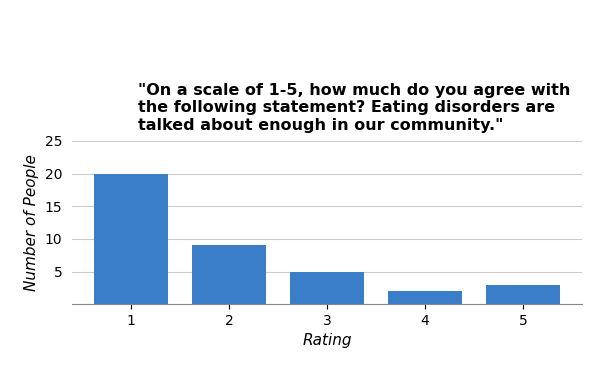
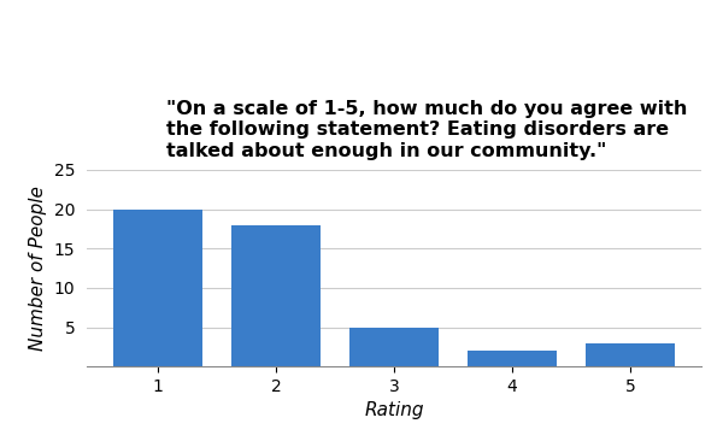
2: 9 -> 18
